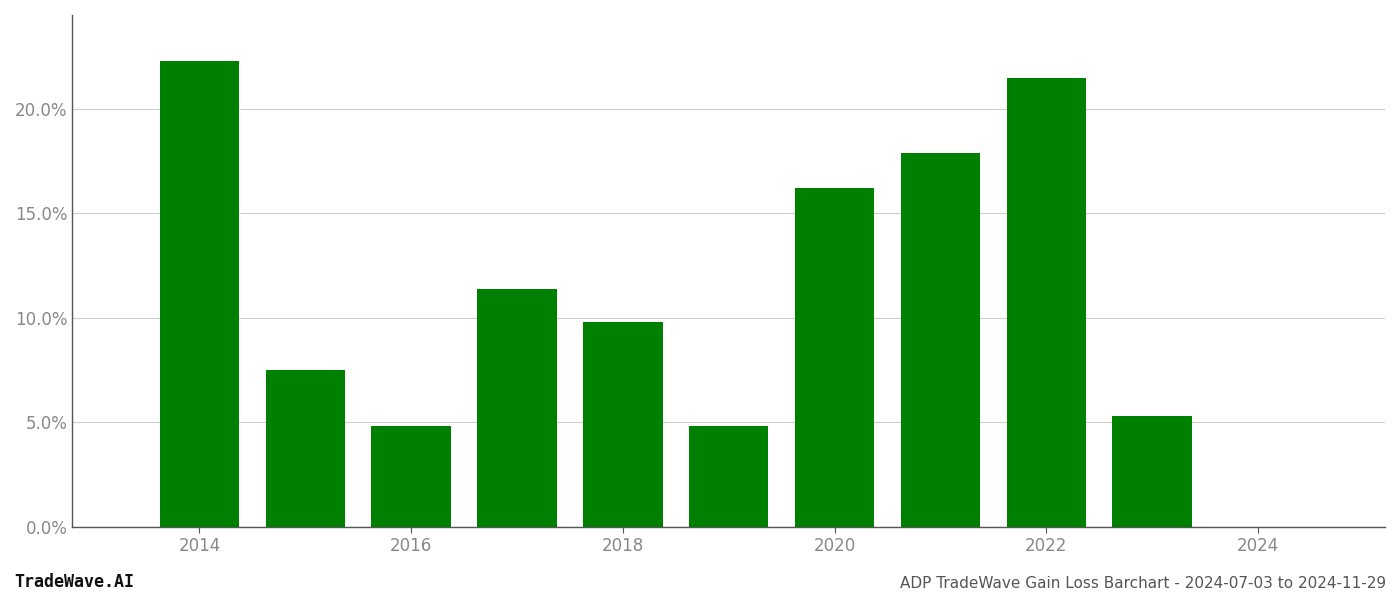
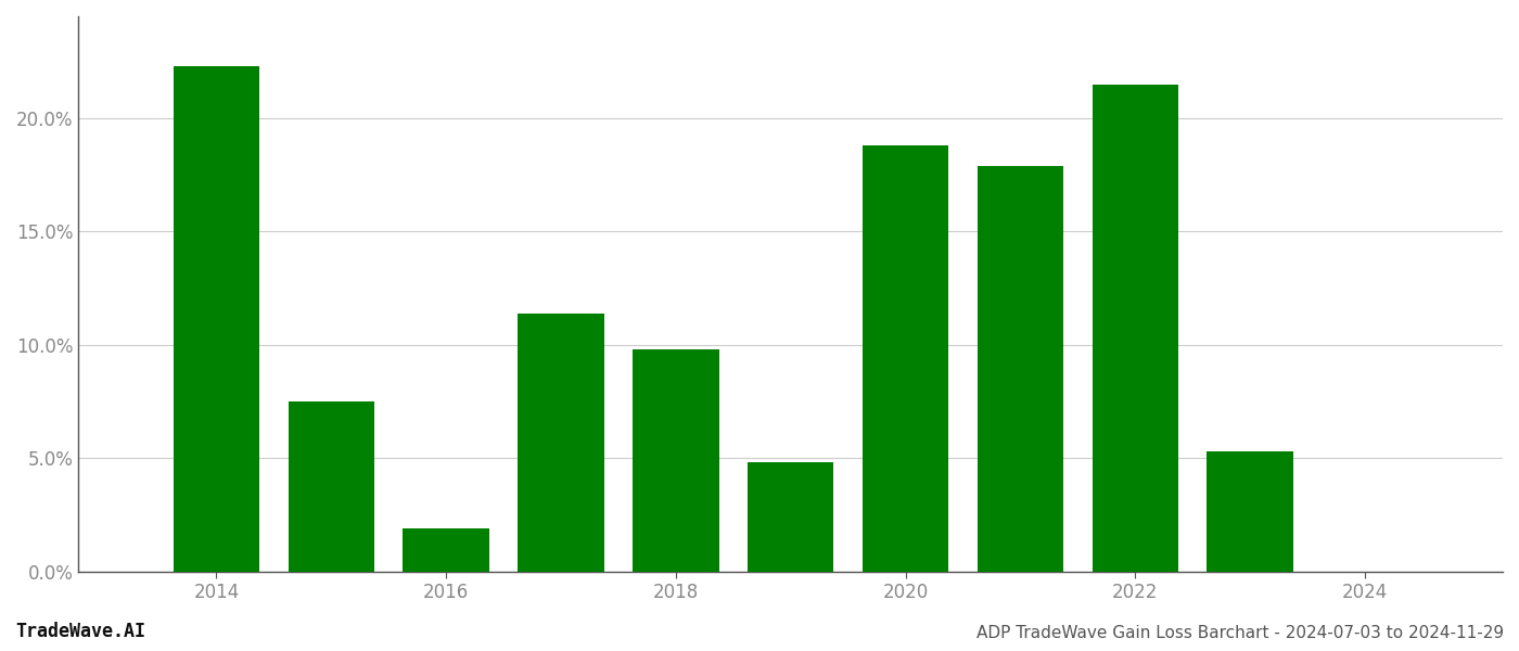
2016: 4.8% -> 1.9%
2020: 16.2% -> 18.8%
